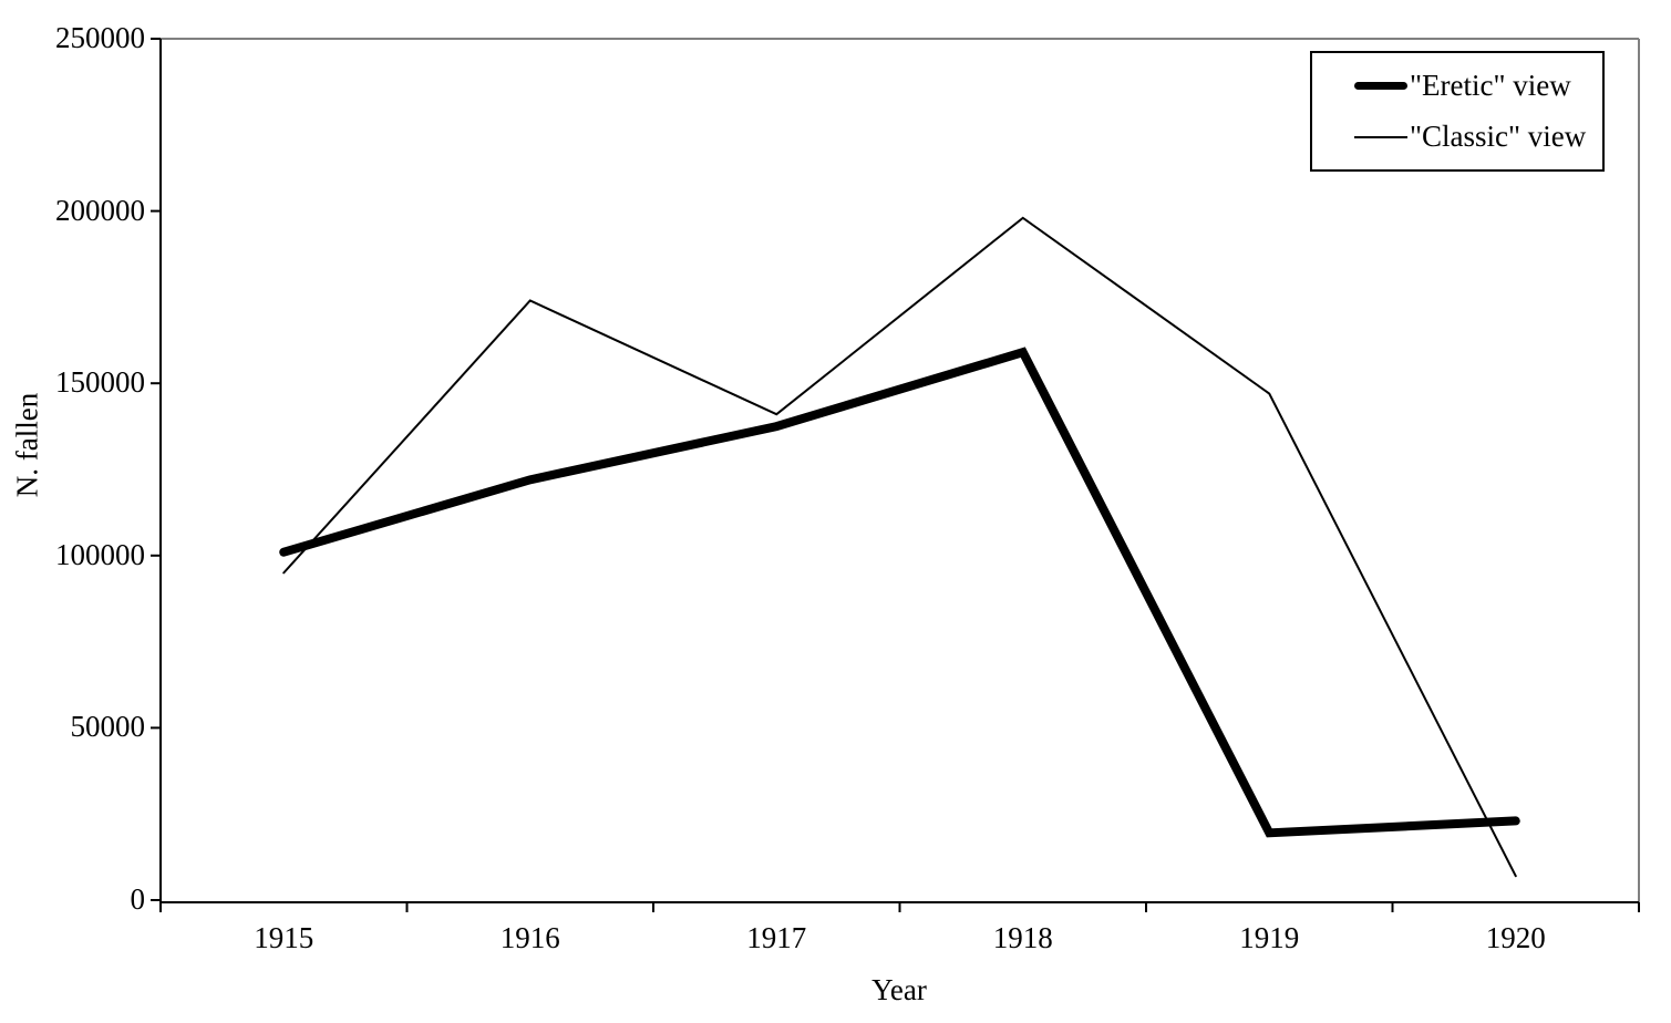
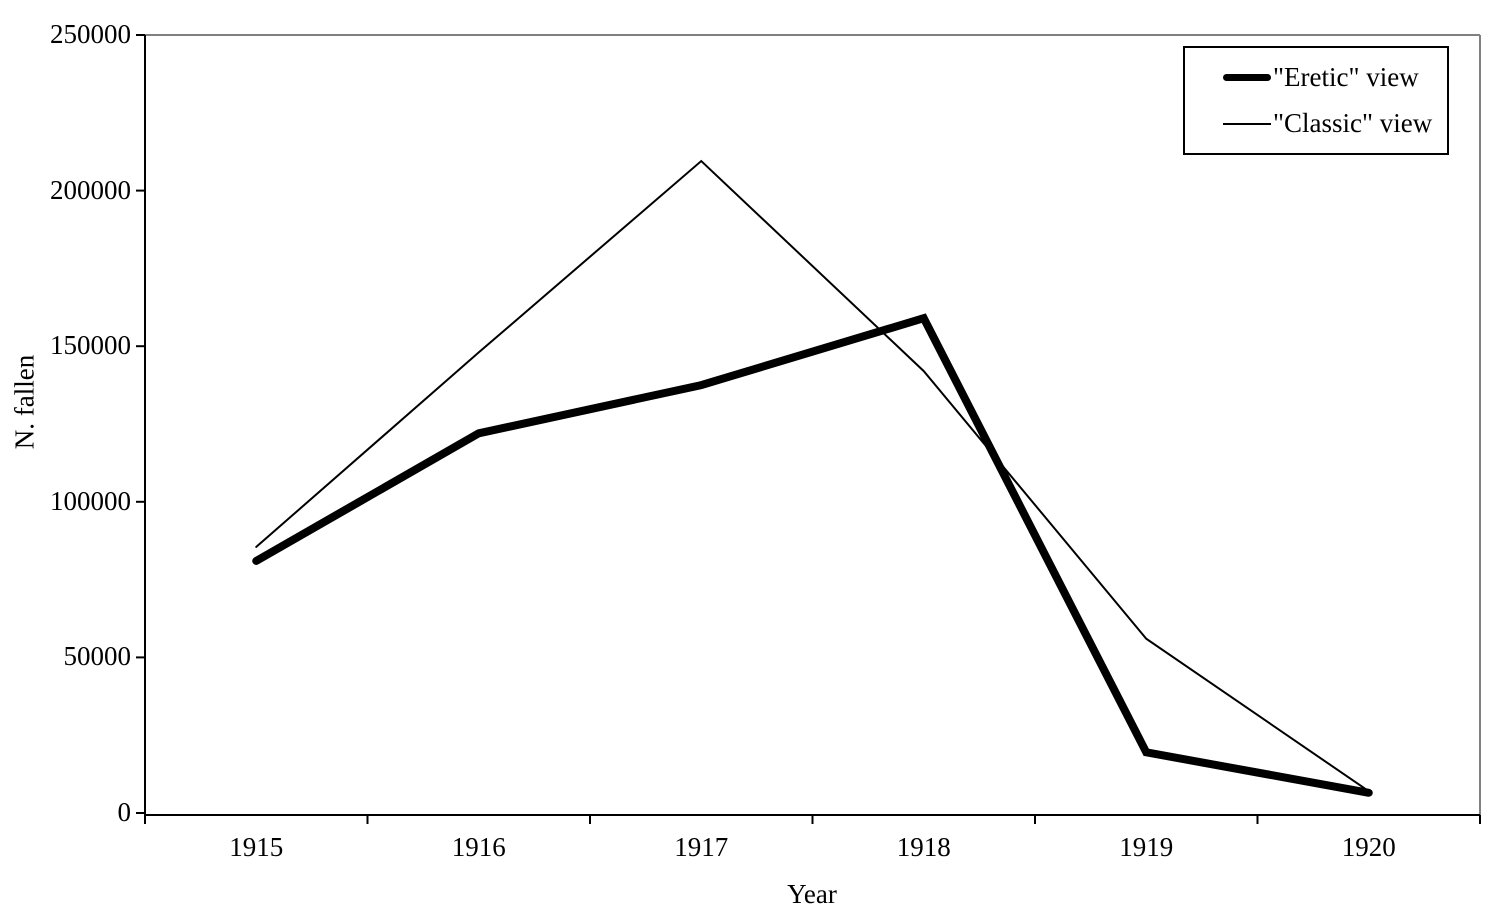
"Eretic" view/1915: 101000 -> 81000
"Classic" view/1915: 95000 -> 86000
"Classic" view/1916: 174000 -> 148000
"Classic" view/1917: 141000 -> 210000
"Classic" view/1918: 198000 -> 142000
"Classic" view/1919: 147000 -> 56000
"Eretic" view/1920: 23000 -> 6000
